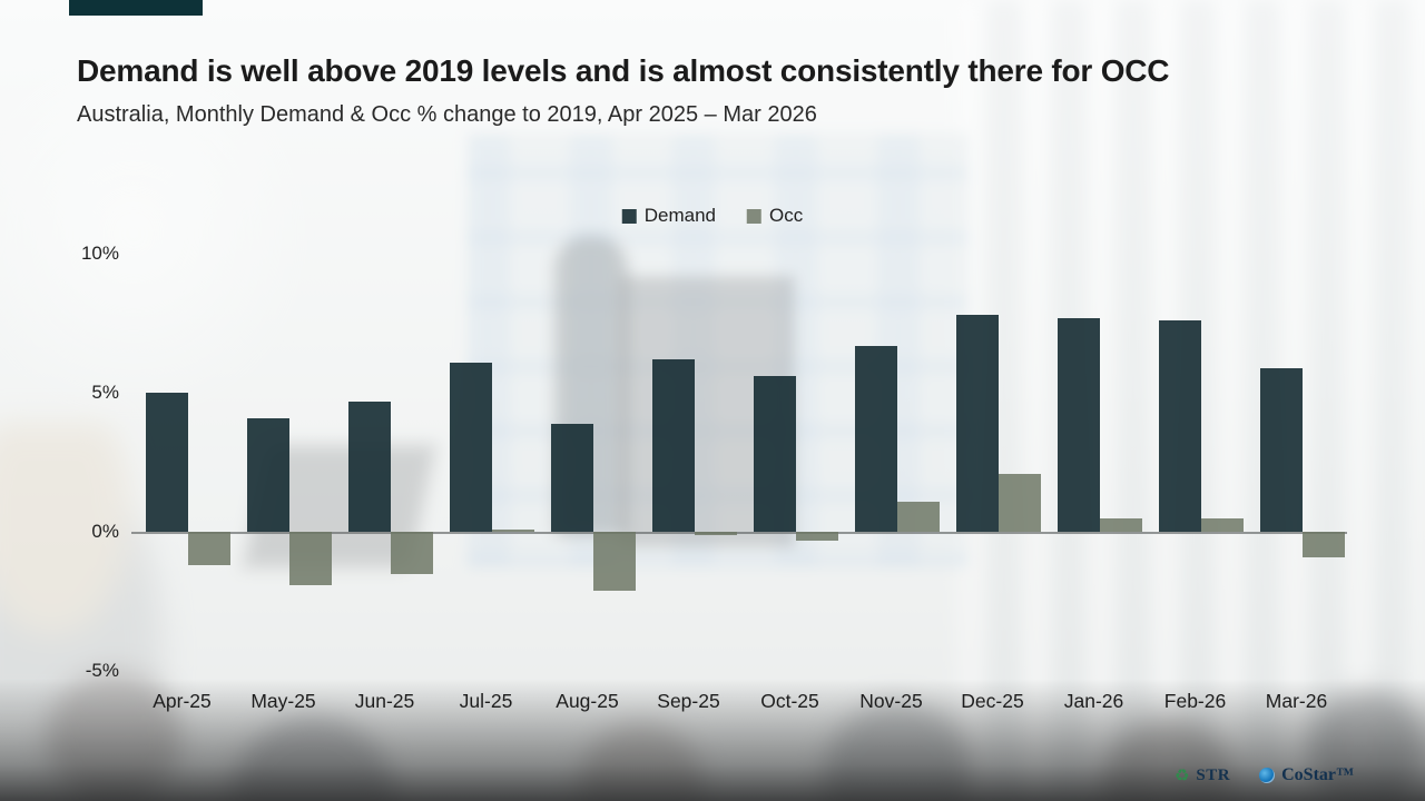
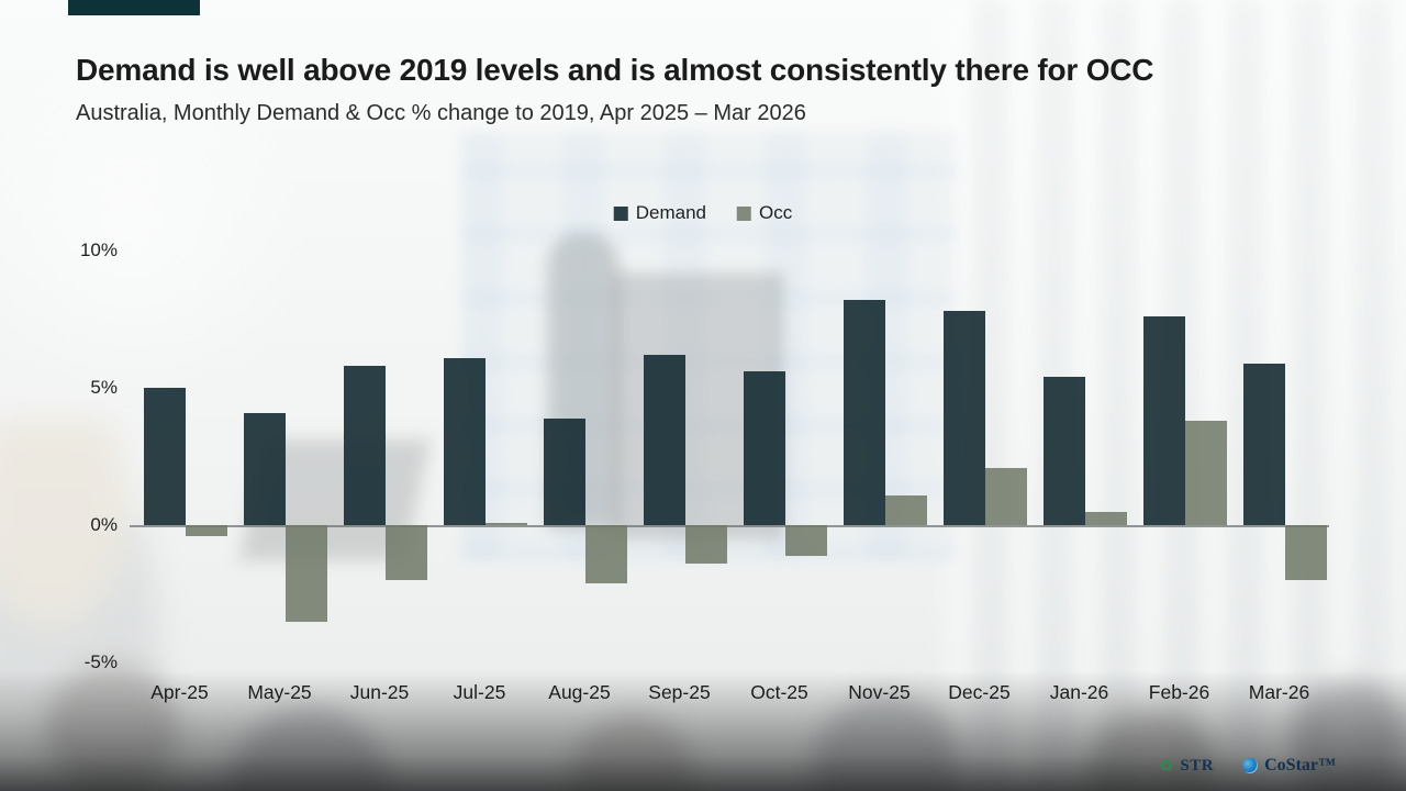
Occ/Apr-25: -1.2% -> -0.4%
Occ/May-25: -1.9% -> -3.5%
Demand/Jun-25: 4.7% -> 5.8%
Occ/Jun-25: -1.5% -> -2.0%
Occ/Sep-25: -0.1% -> -1.4%
Occ/Oct-25: -0.3% -> -1.1%
Demand/Nov-25: 6.7% -> 8.2%
Demand/Jan-26: 7.7% -> 5.4%
Occ/Feb-26: 0.5% -> 3.8%
Occ/Mar-26: -0.9% -> -2.0%
